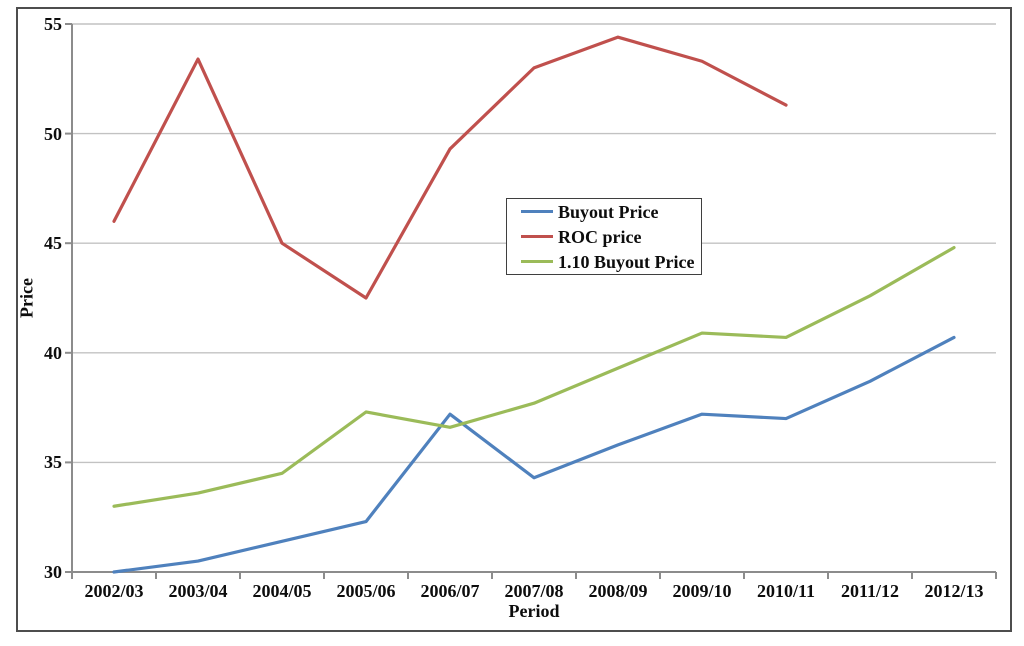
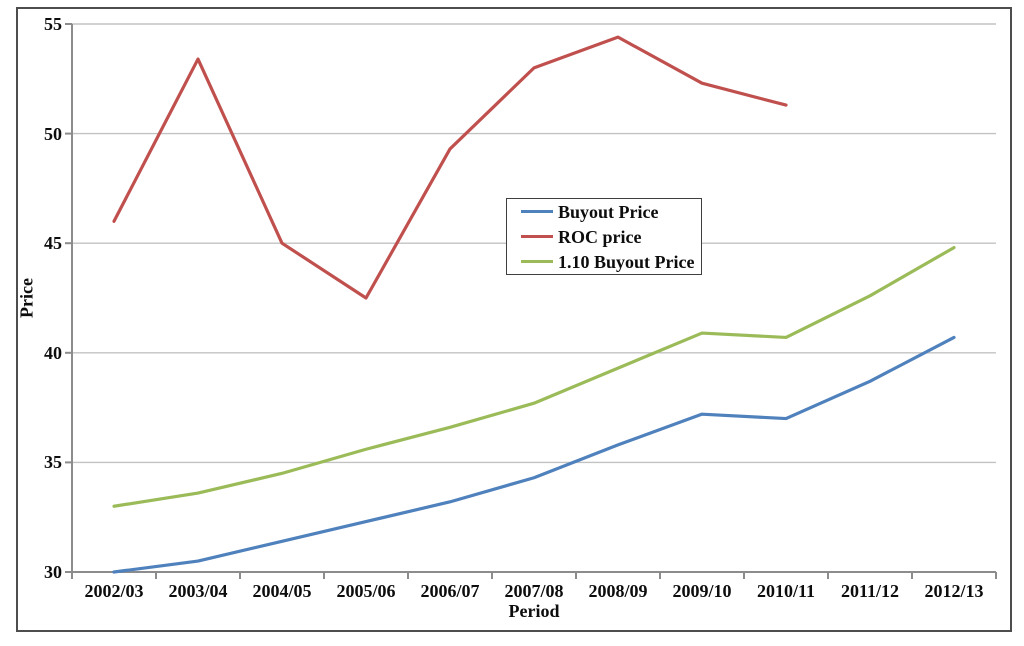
1.10 Buyout Price/2005/06: 37.3 -> 35.6
Buyout Price/2006/07: 37.2 -> 33.2
ROC price/2009/10: 53.3 -> 52.3
